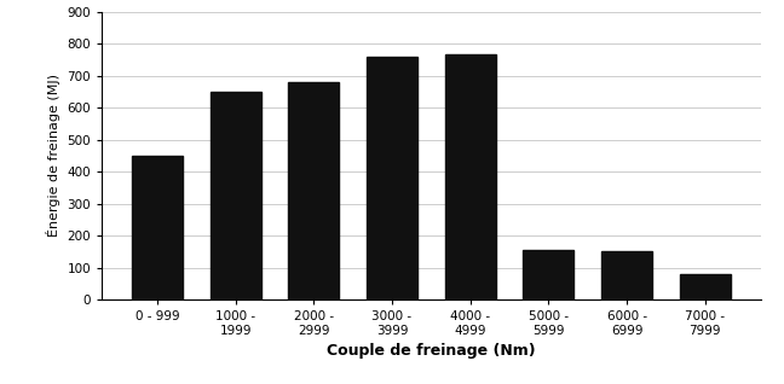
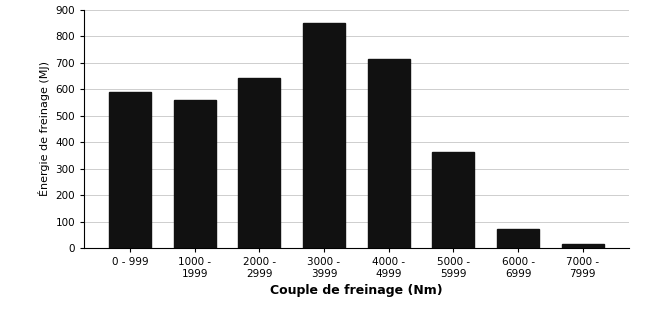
0 - 999: 450 -> 590
1000 - 1999: 650 -> 557
2000 - 2999: 680 -> 642
3000 - 3999: 760 -> 850
4000 - 4999: 765 -> 715
5000 - 5999: 155 -> 362
6000 - 6999: 150 -> 73
7000 - 7999: 80 -> 17
